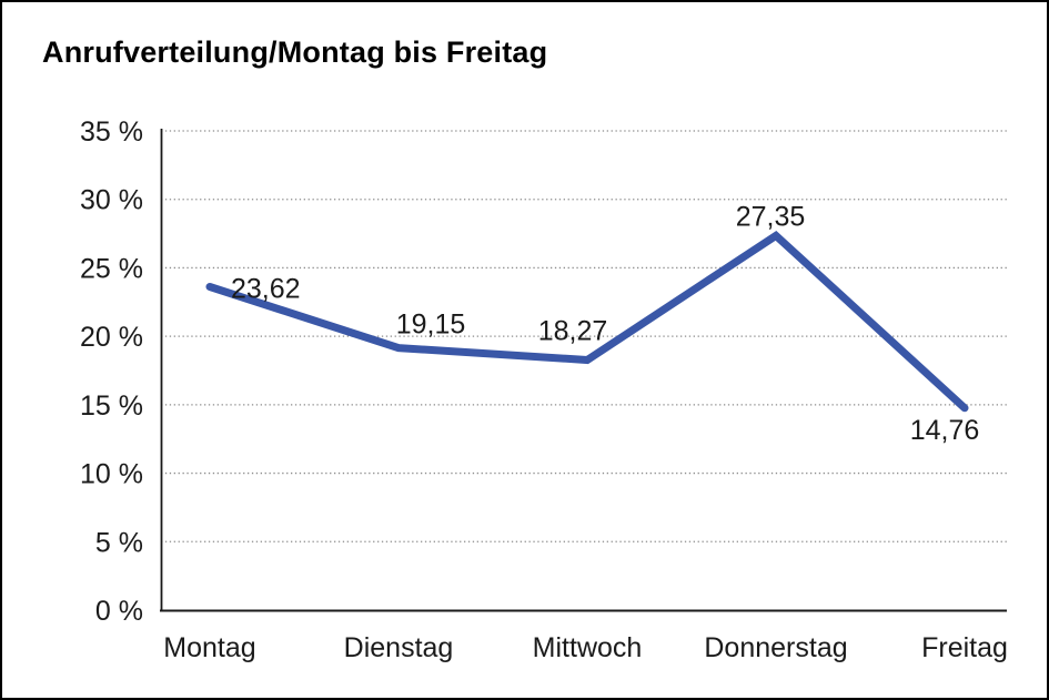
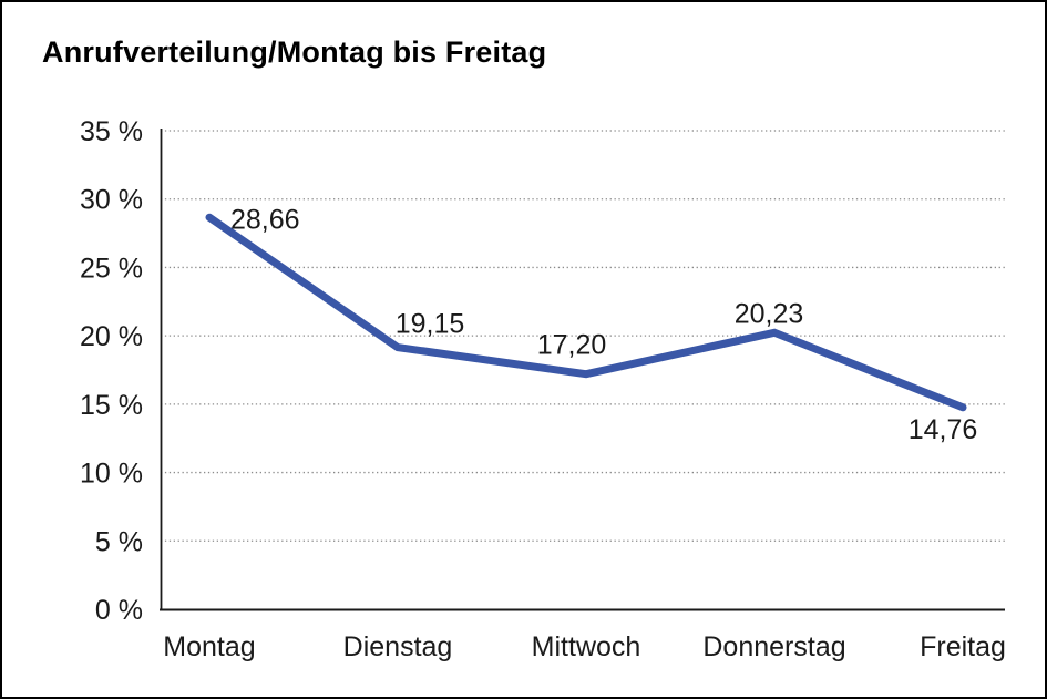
Montag: 23,62 -> 28,66
Mittwoch: 18,27 -> 17,20
Donnerstag: 27,35 -> 20,23
